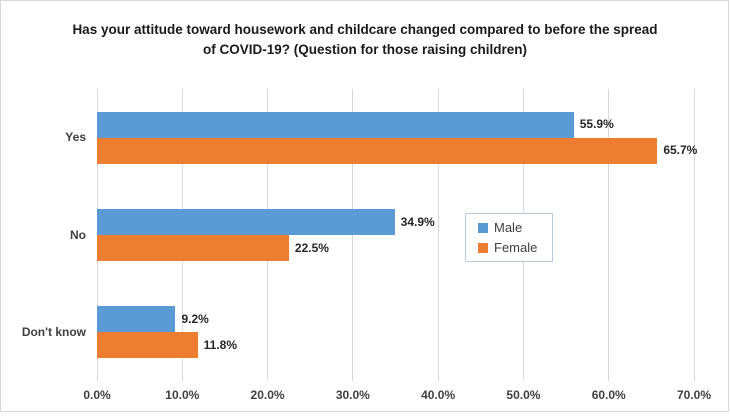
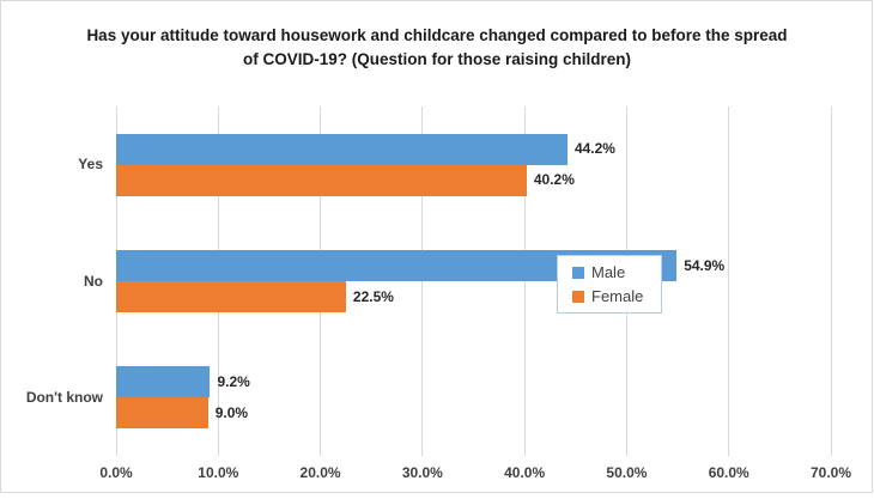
Male/Yes: 55.9% -> 44.2%
Female/Yes: 65.7% -> 40.2%
Male/No: 34.9% -> 54.9%
Female/Don't know: 11.8% -> 9.0%
